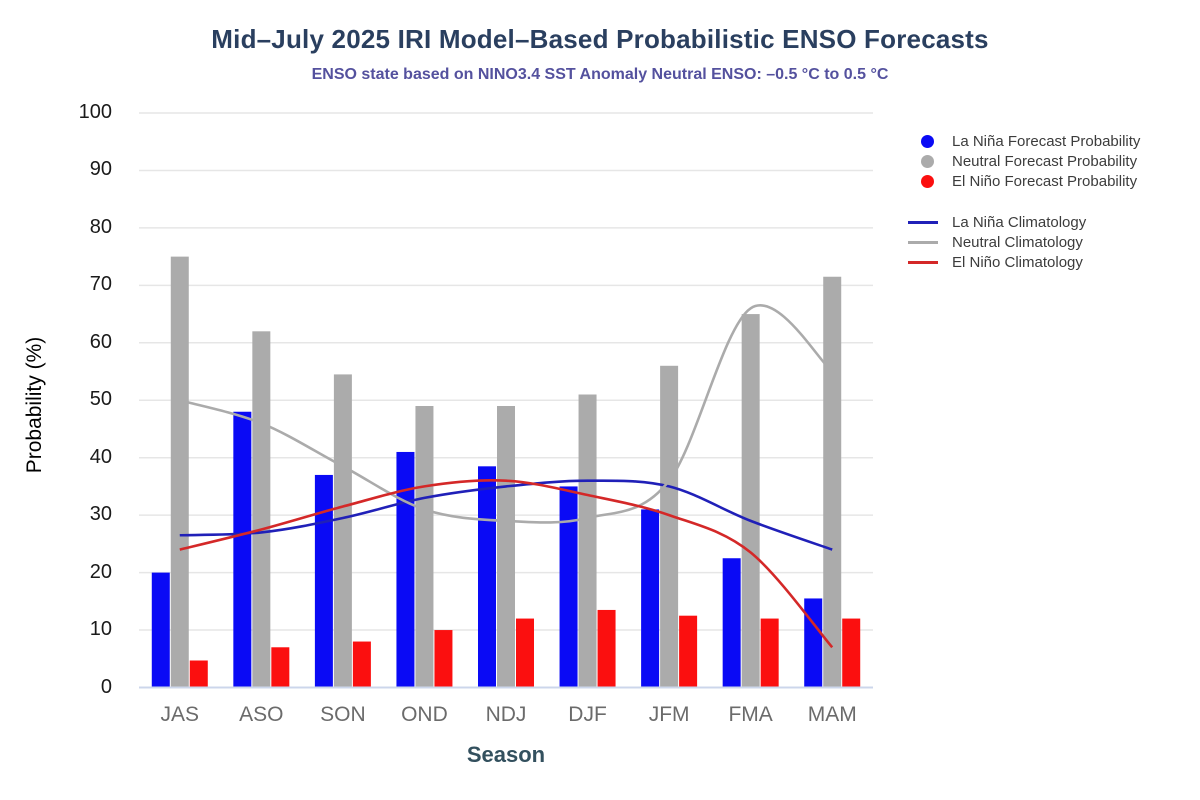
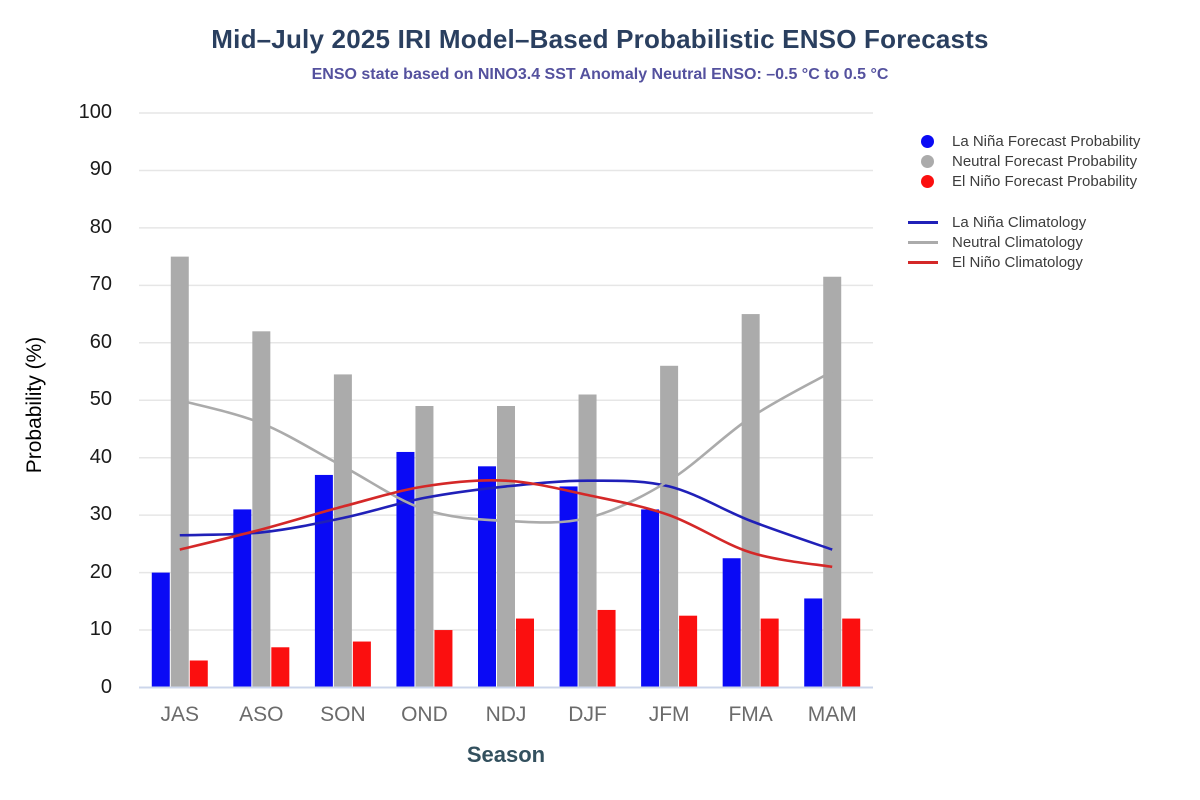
La Niña Forecast Probability/ASO: 48 -> 31
Neutral Climatology/FMA: 66 -> 47
El Niño Climatology/MAM: 7 -> 21
